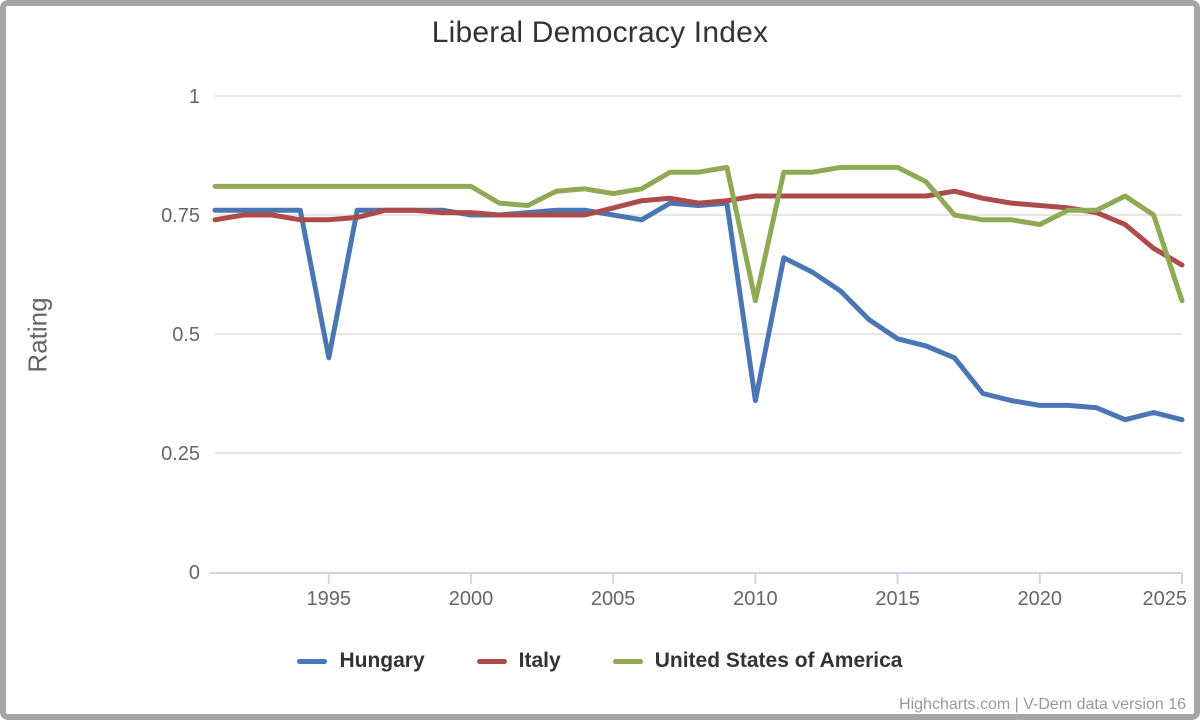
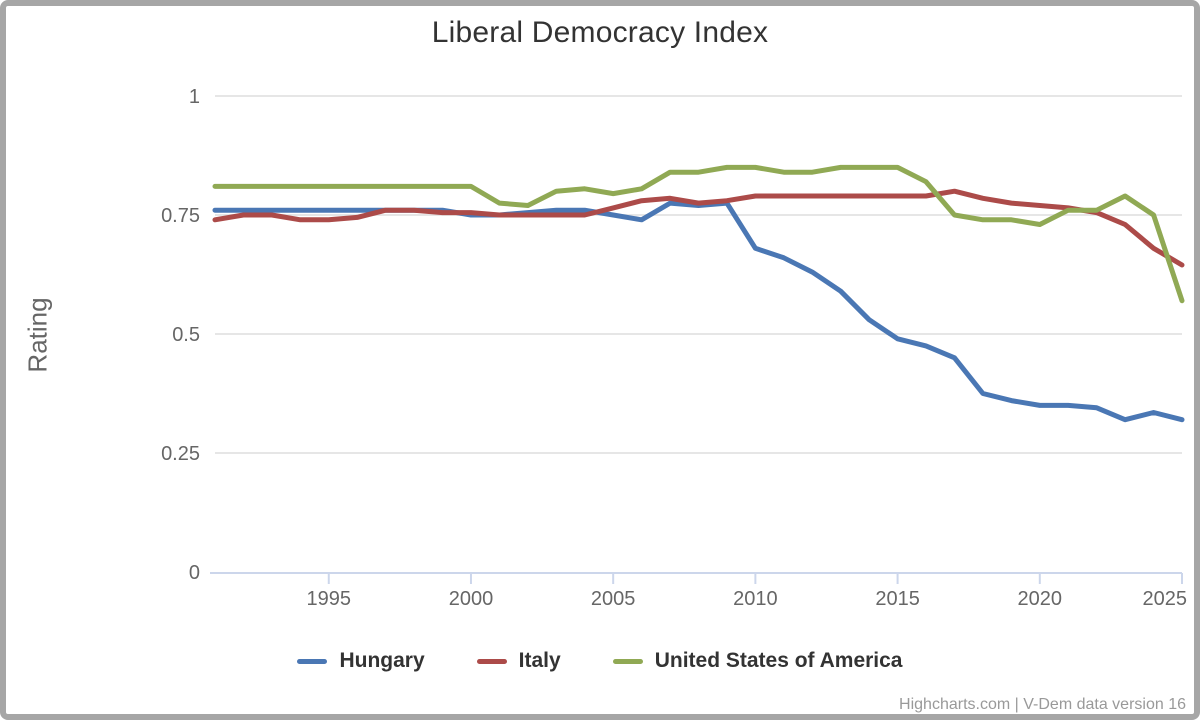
Hungary/1995: 0.45 -> 0.76
Hungary/2010: 0.36 -> 0.68
United States of America/2010: 0.57 -> 0.85
